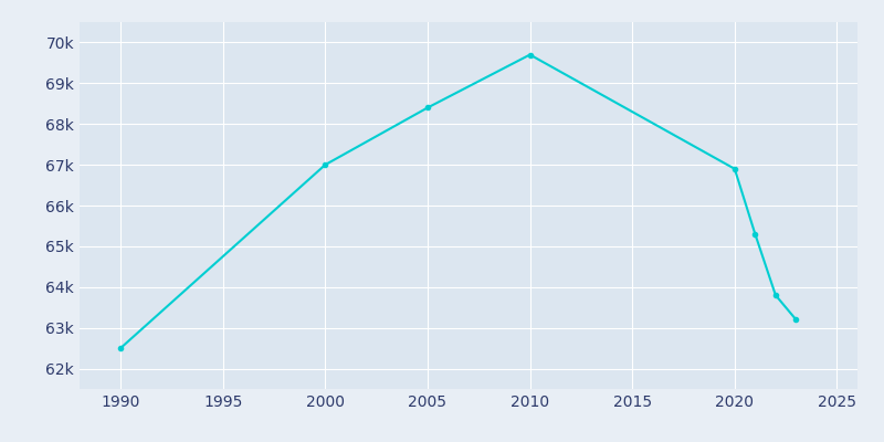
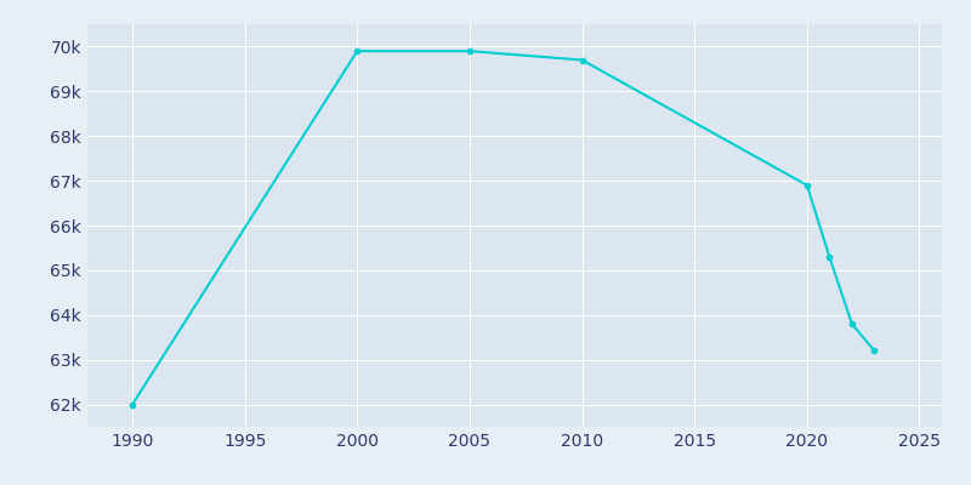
1990: 62.5k -> 62.0k
2000: 67.0k -> 69.9k
2005: 68.4k -> 69.9k
